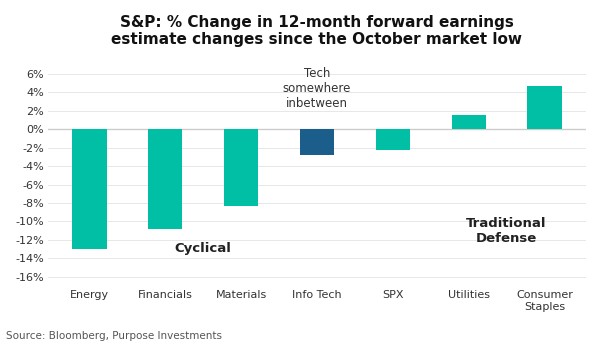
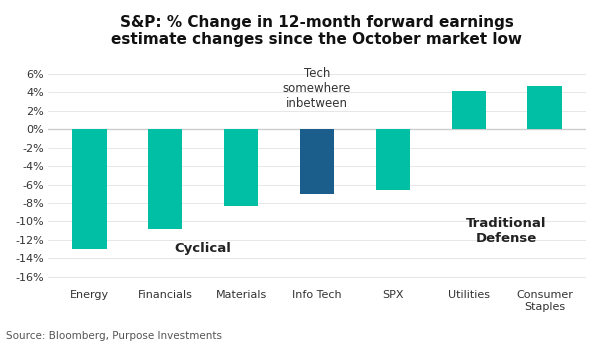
Info Tech: -2.8% -> -7.0%
SPX: -2.3% -> -6.6%
Utilities: 1.5% -> 4.2%
